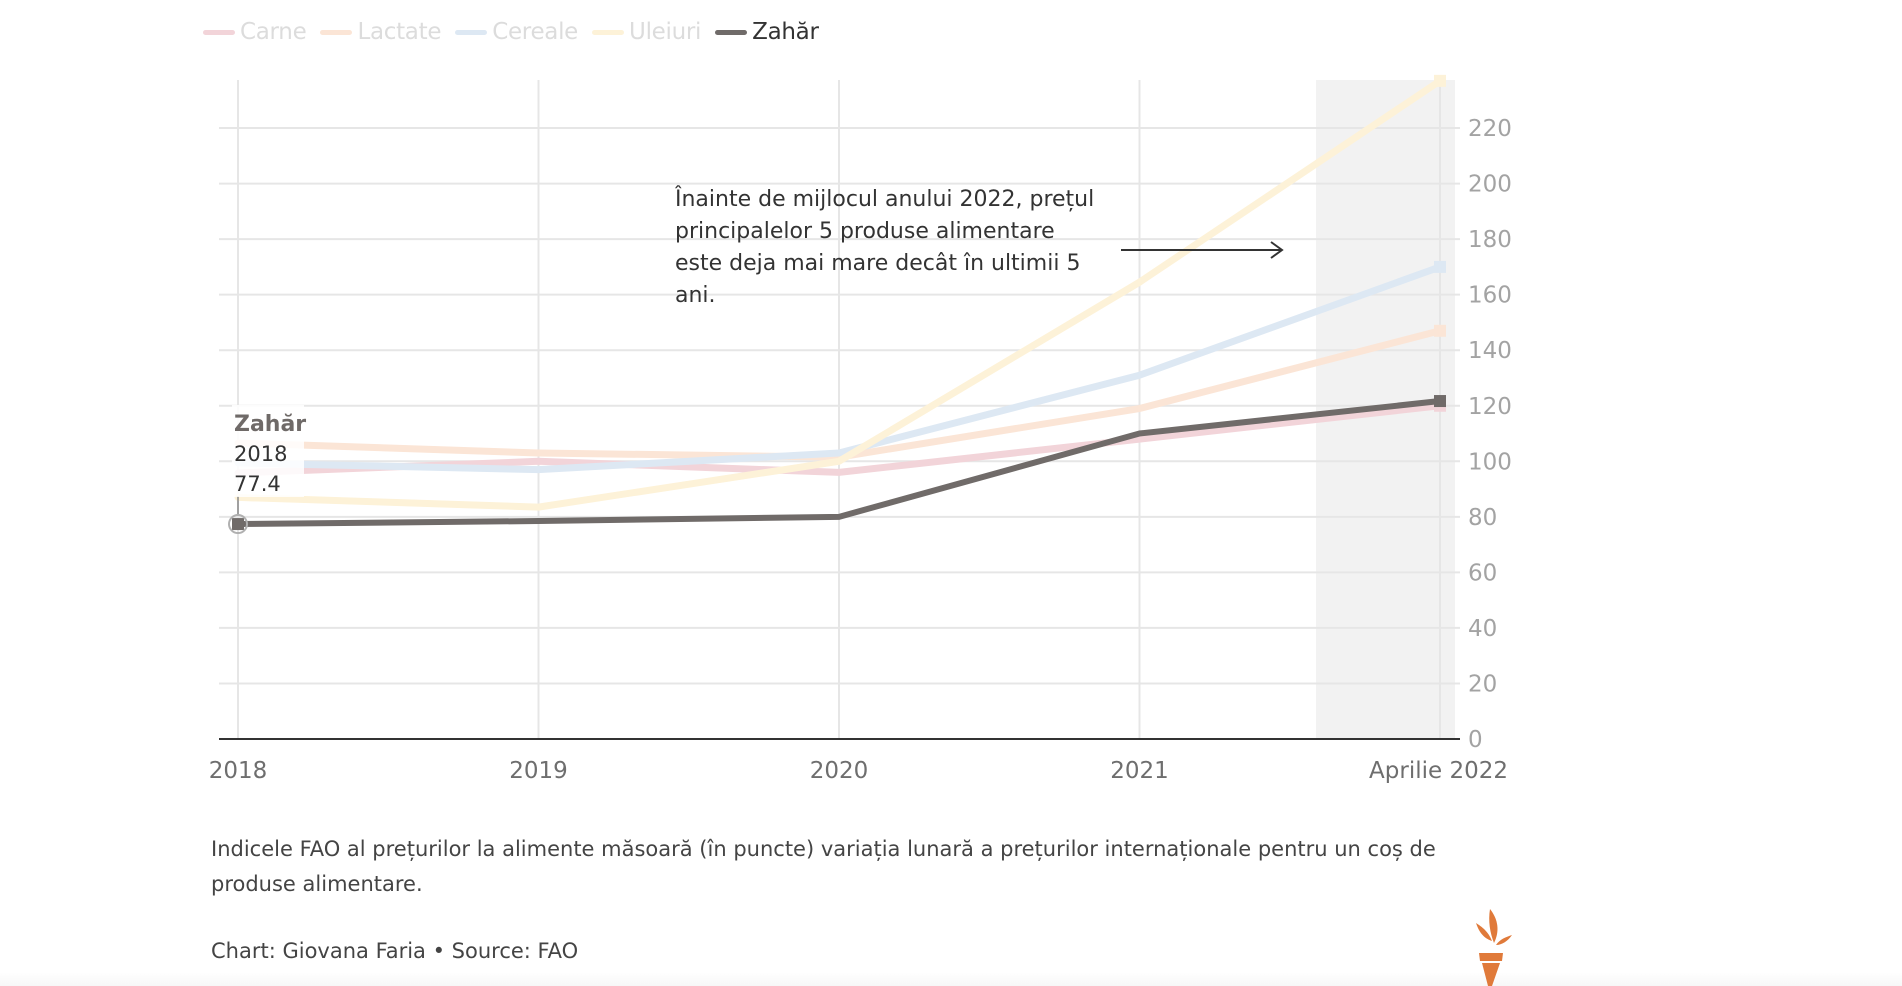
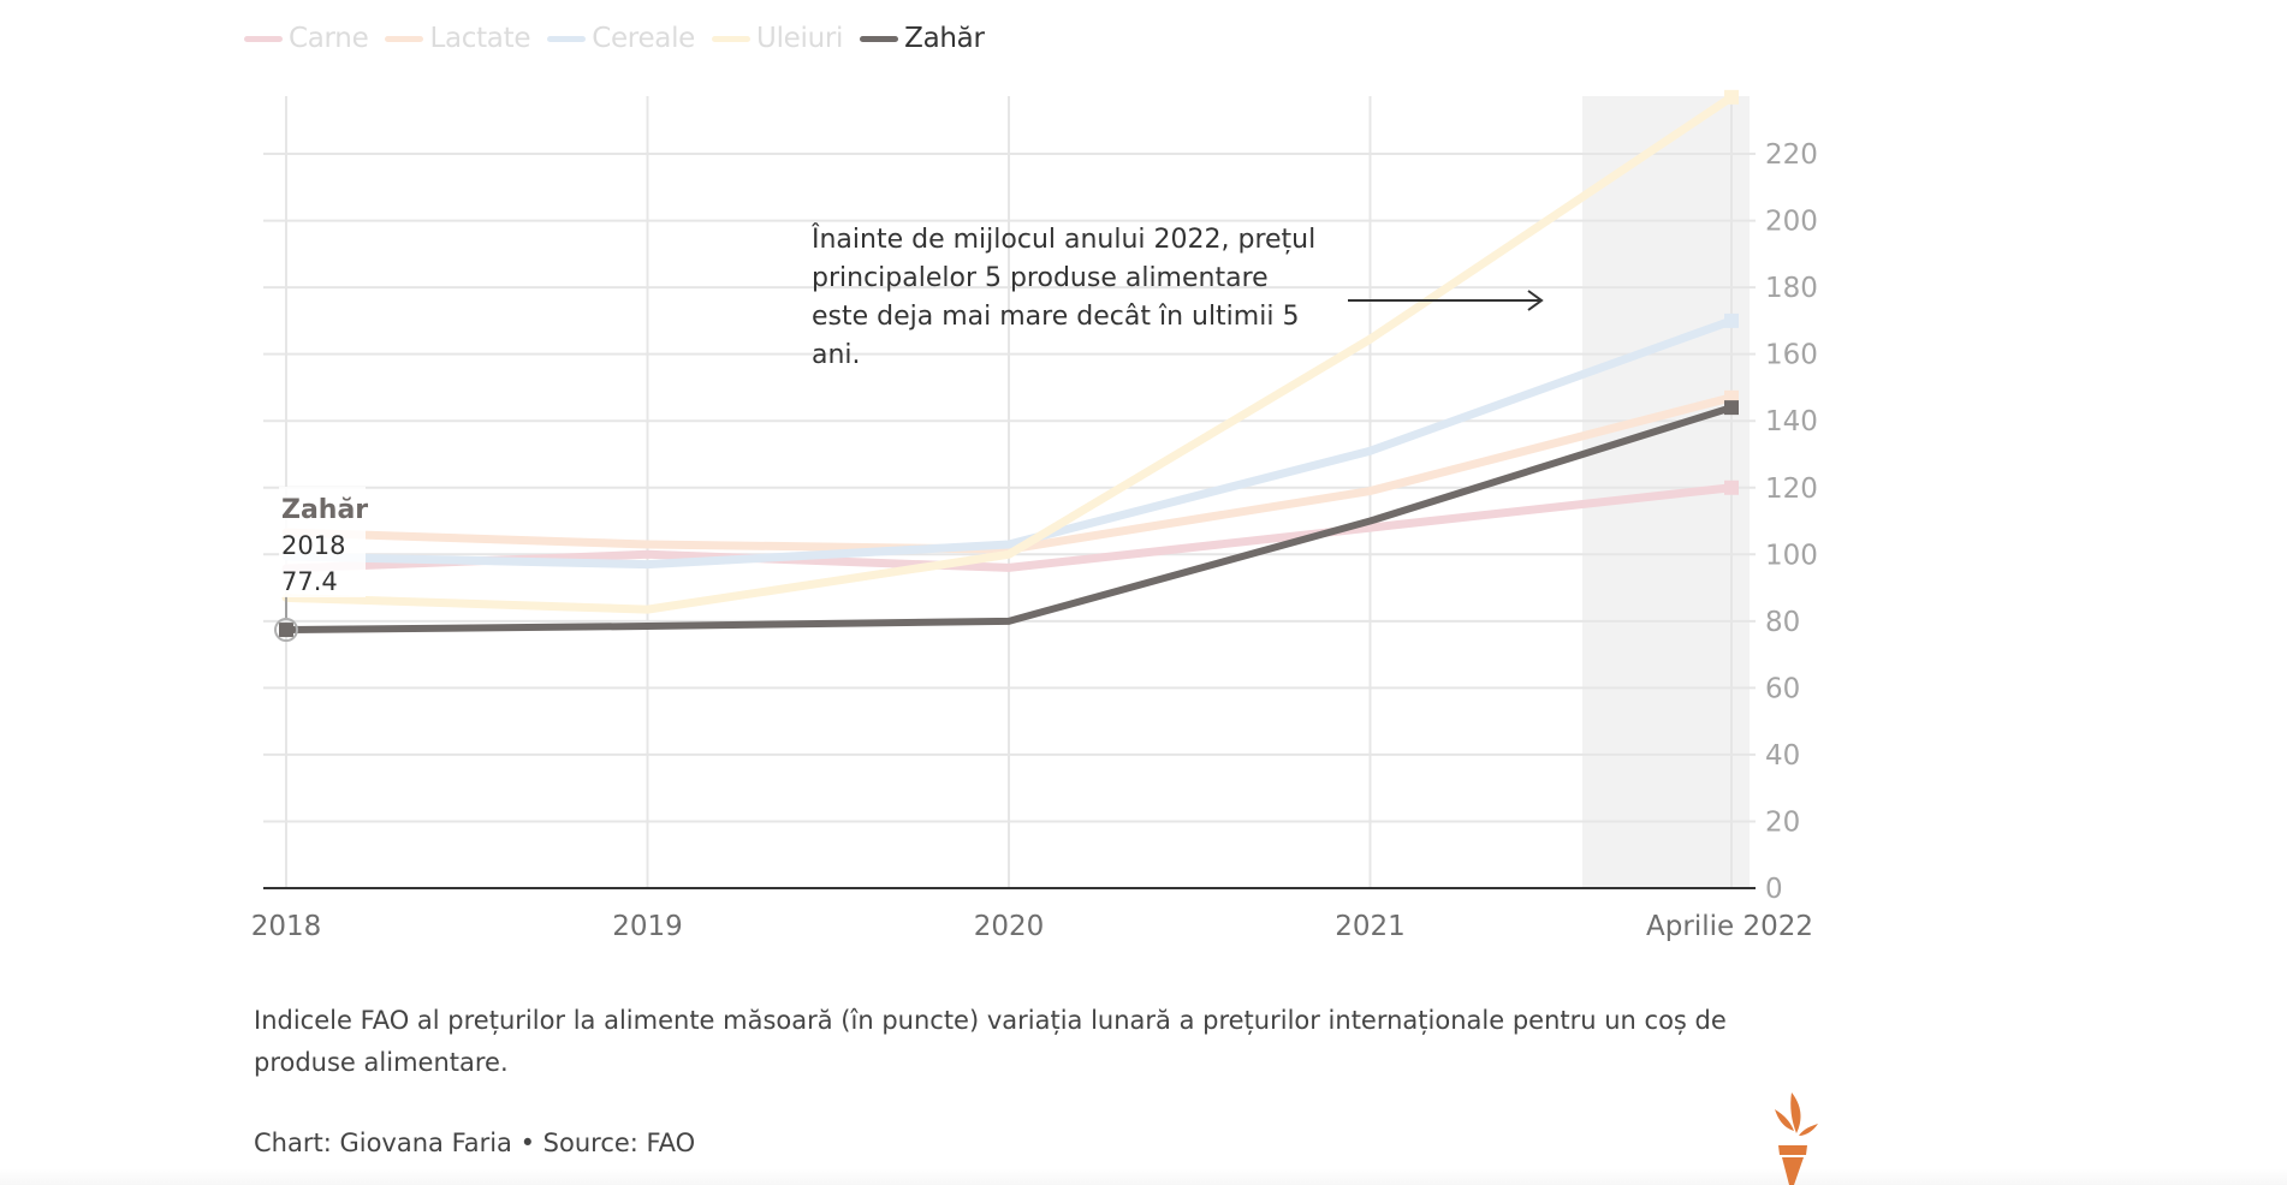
Zahăr/Aprilie 2022: 122 -> 144
